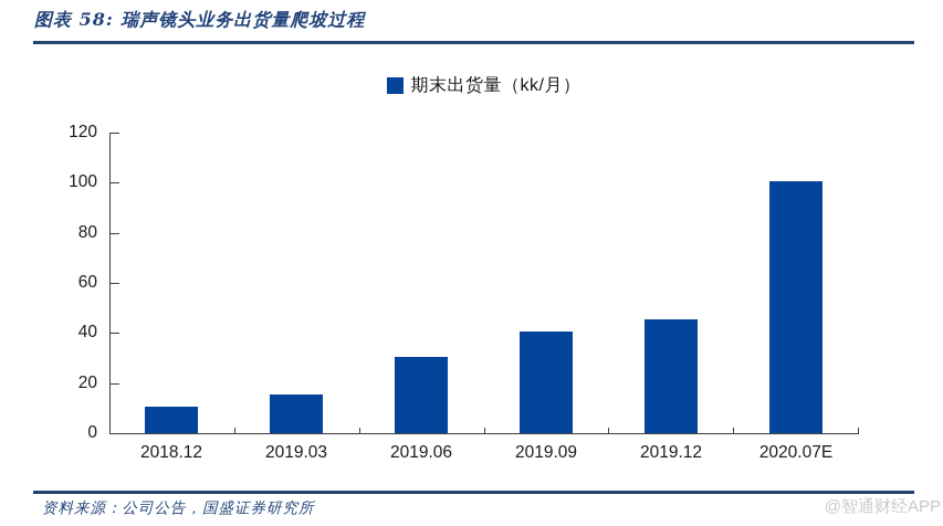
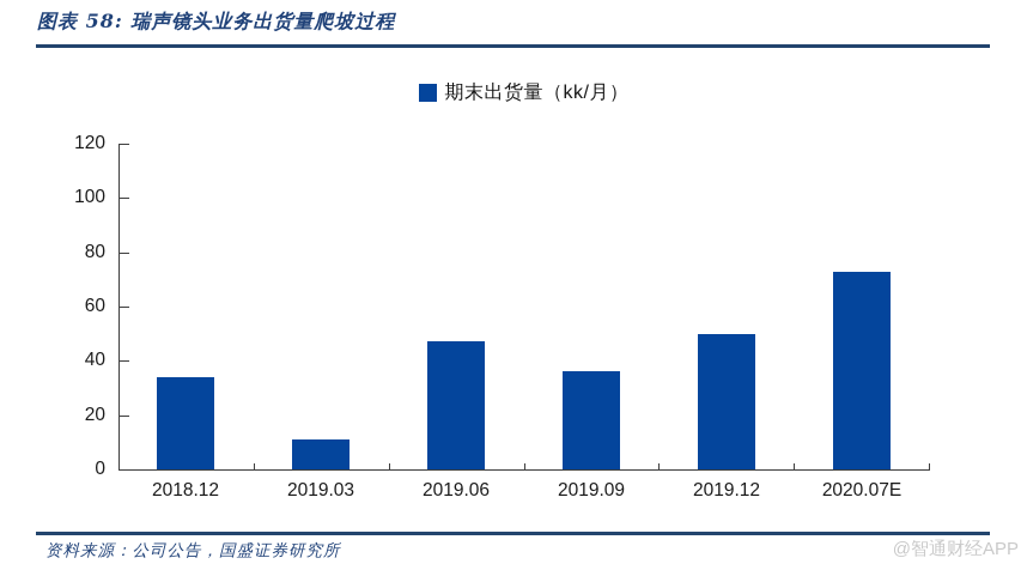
2018.12: 10 -> 34
2019.03: 16 -> 11
2019.06: 30 -> 47
2019.09: 40 -> 36
2019.12: 46 -> 50
2020.07E: 100 -> 73
